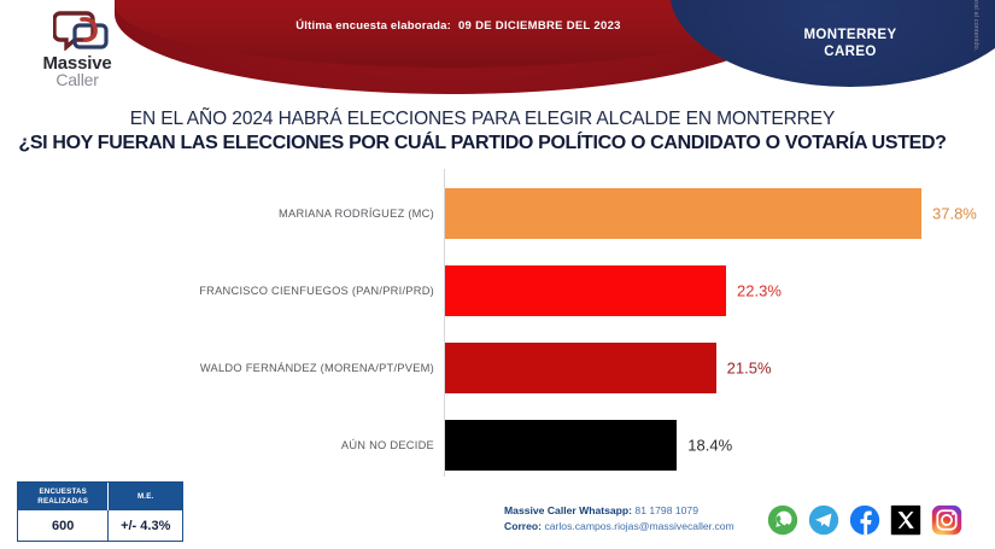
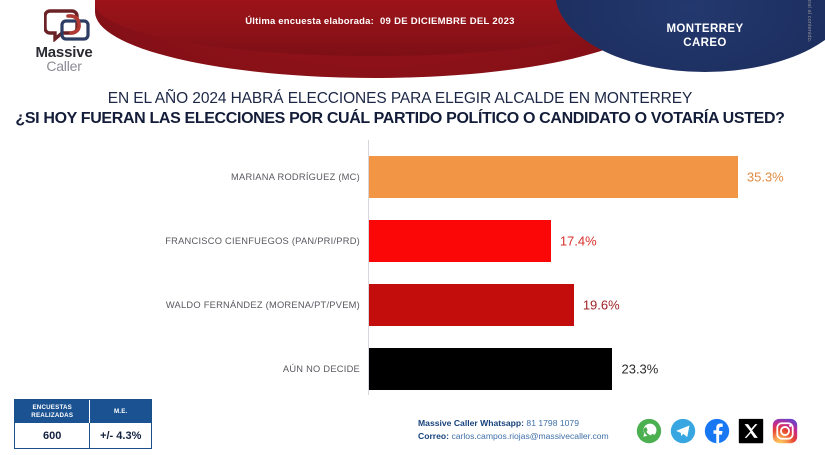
MARIANA RODRÍGUEZ (MC): 37.8% -> 35.3%
FRANCISCO CIENFUEGOS (PAN/PRI/PRD): 22.3% -> 17.4%
WALDO FERNÁNDEZ (MORENA/PT/PVEM): 21.5% -> 19.6%
AÚN NO DECIDE: 18.4% -> 23.3%
